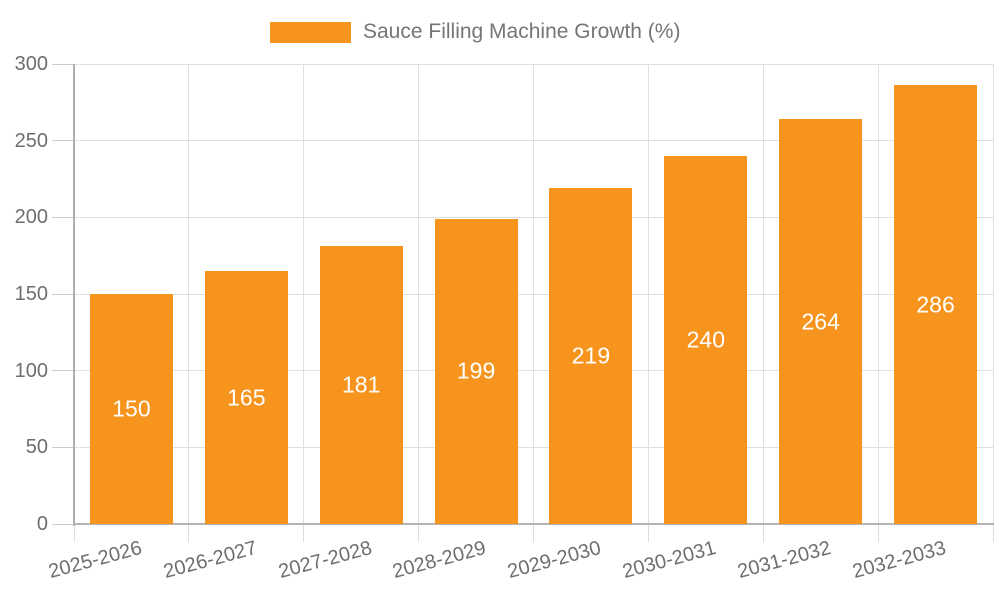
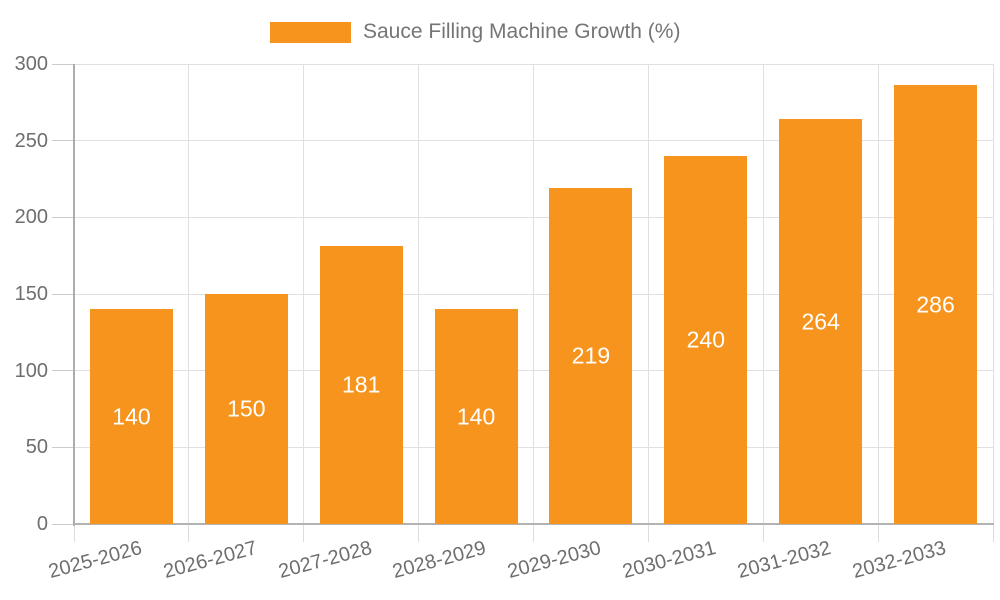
2025-2026: 150 -> 140
2026-2027: 165 -> 150
2028-2029: 199 -> 140
